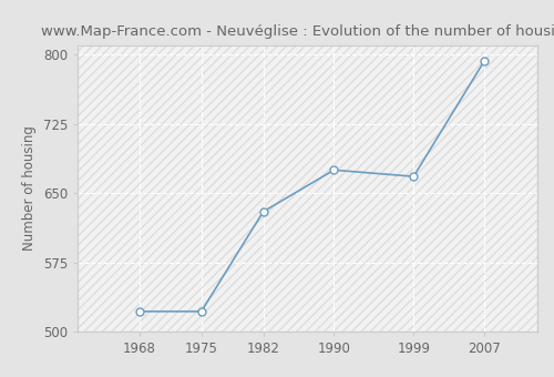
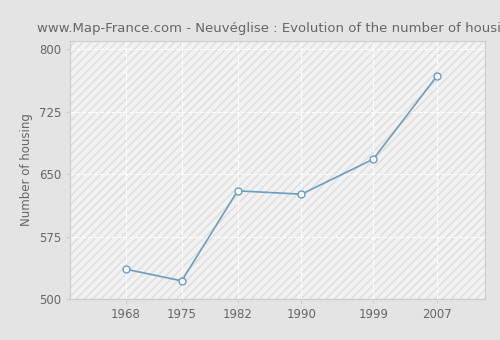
1968: 522 -> 536
1990: 675 -> 626
2007: 793 -> 768
